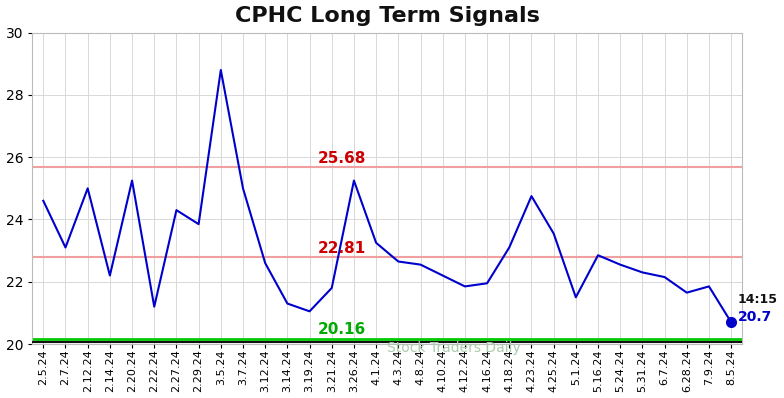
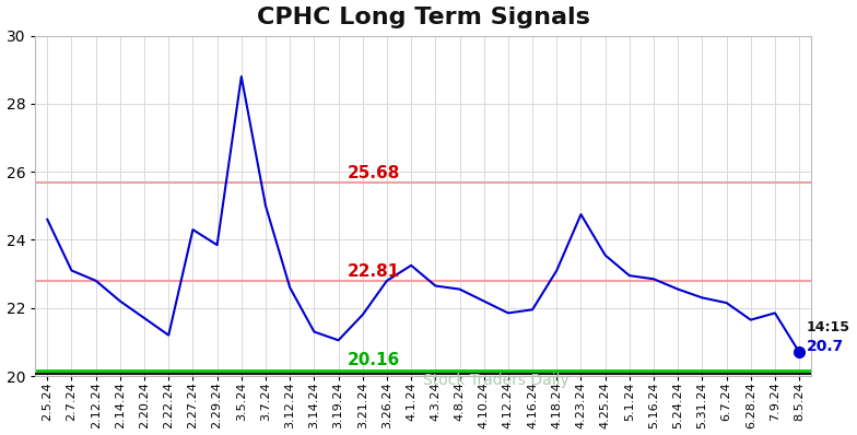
2.12.24: 25.00 -> 22.80
2.20.24: 25.25 -> 21.70
3.26.24: 25.25 -> 22.80
5.1.24: 21.50 -> 22.95
